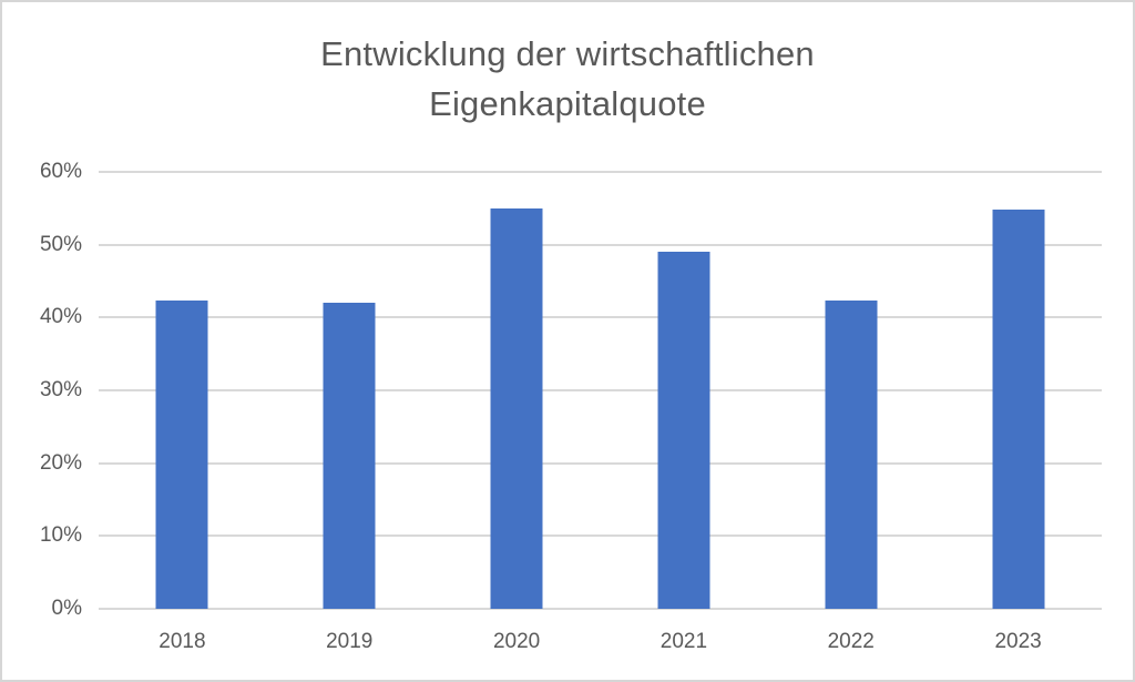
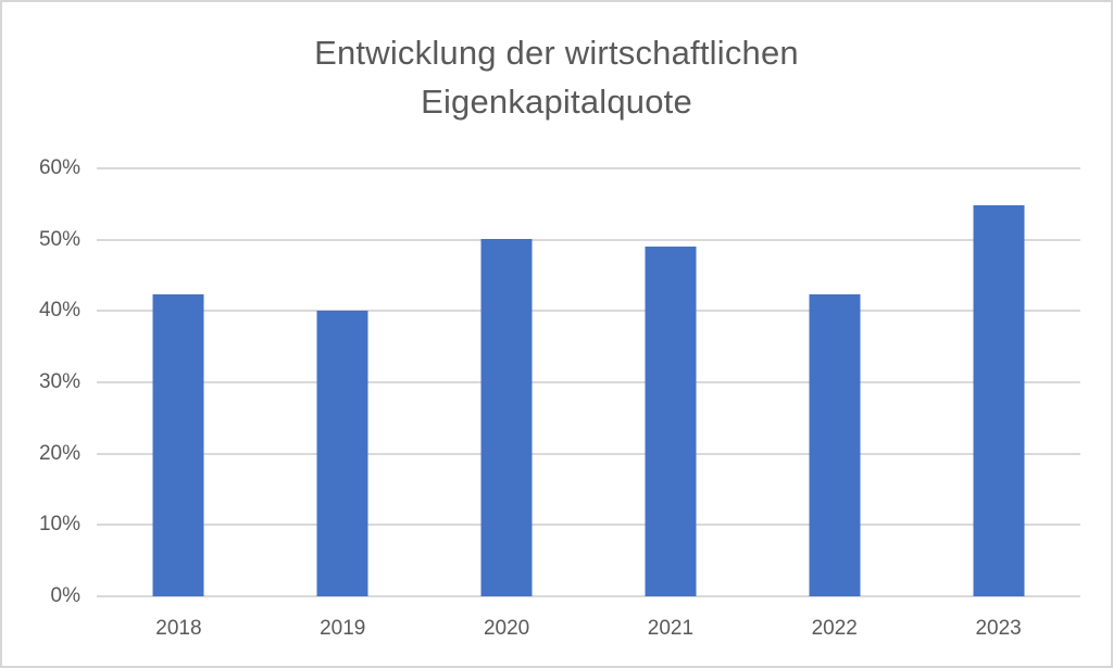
2019: 42% -> 40%
2020: 55% -> 50%
